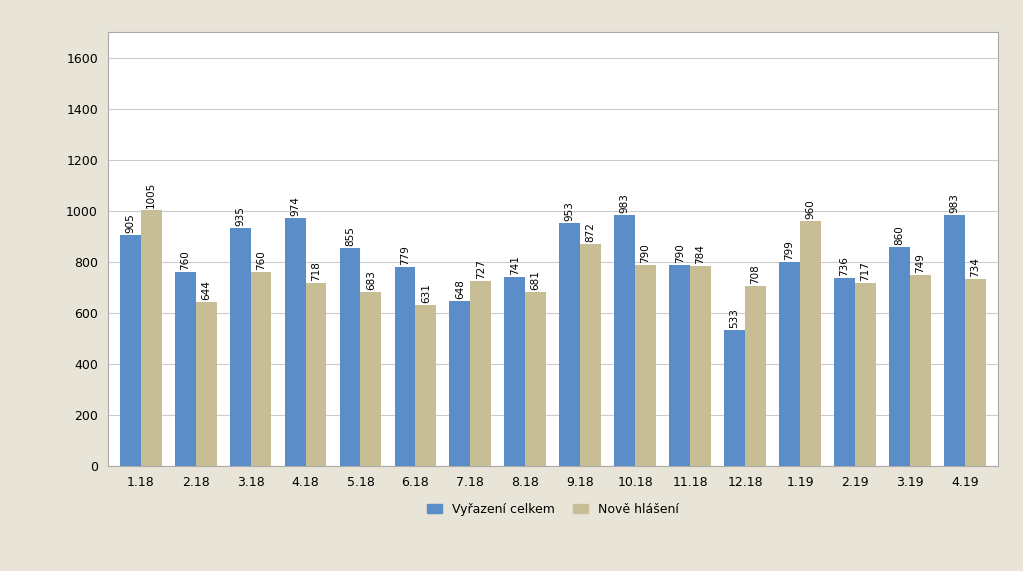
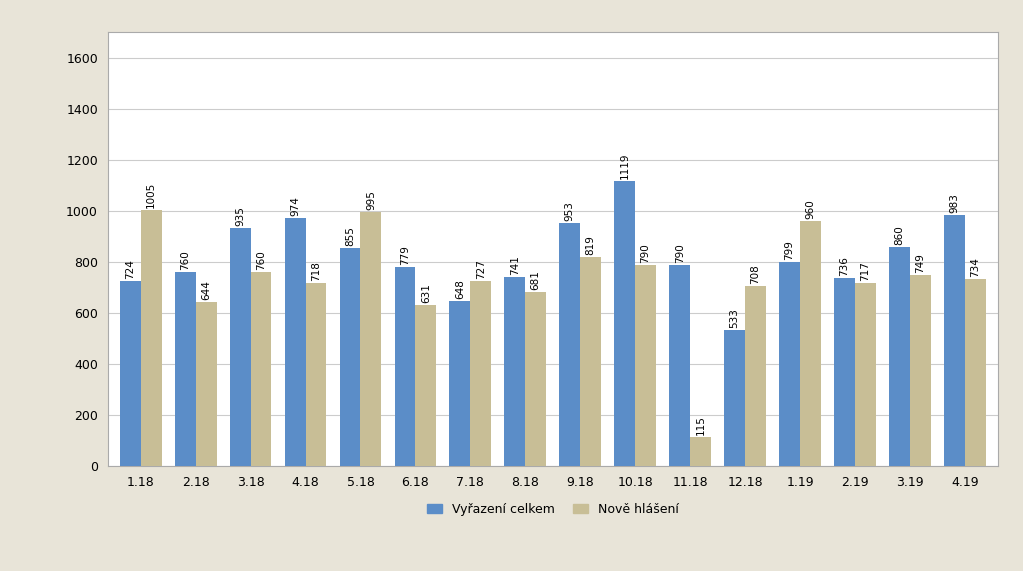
Vyřazení celkem/1.18: 905 -> 724
Nově hlášení/5.18: 683 -> 995
Nově hlášení/9.18: 872 -> 819
Vyřazení celkem/10.18: 983 -> 1119
Nově hlášení/11.18: 784 -> 115
